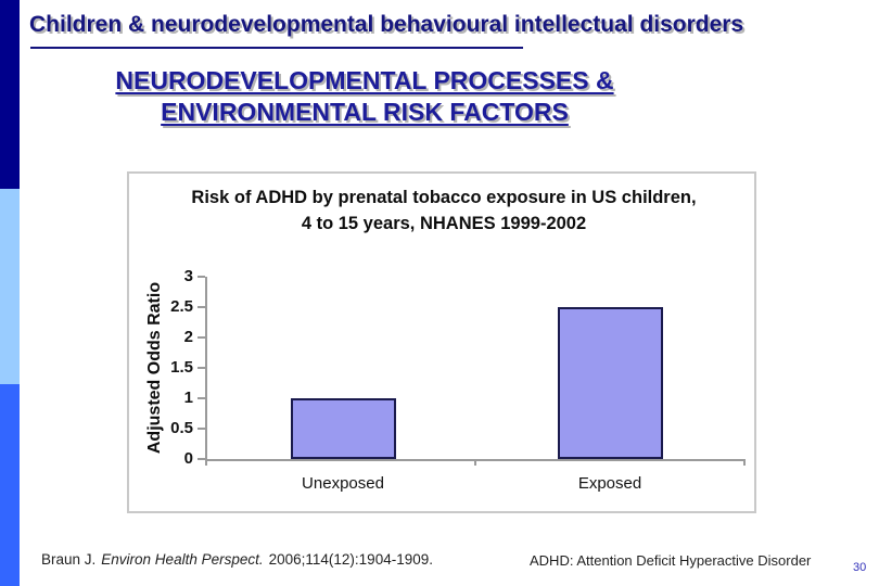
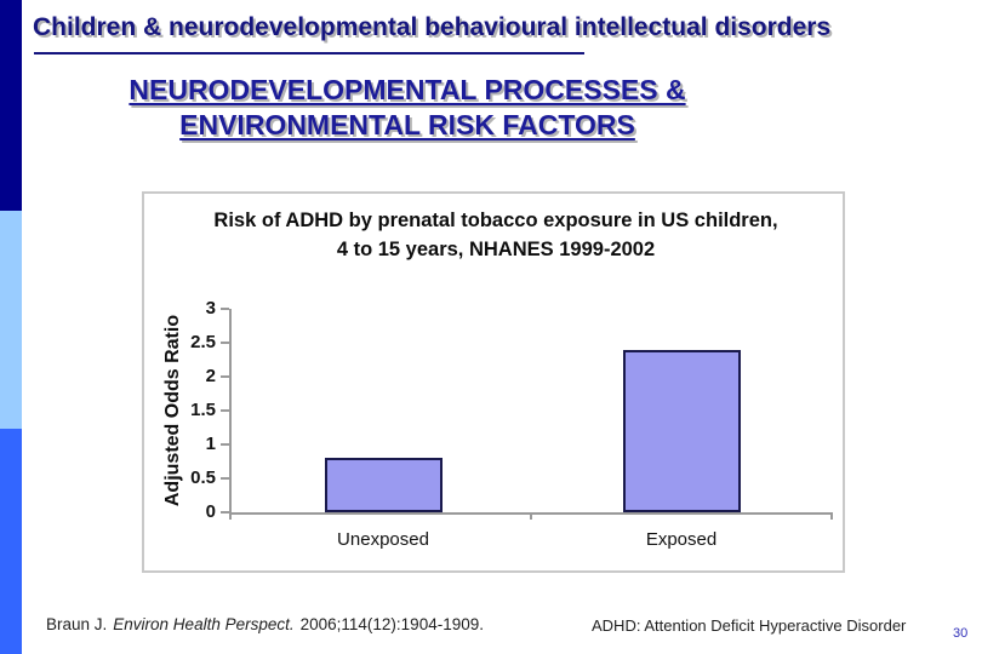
Unexposed: 1.0 -> 0.8
Exposed: 2.5 -> 2.4
